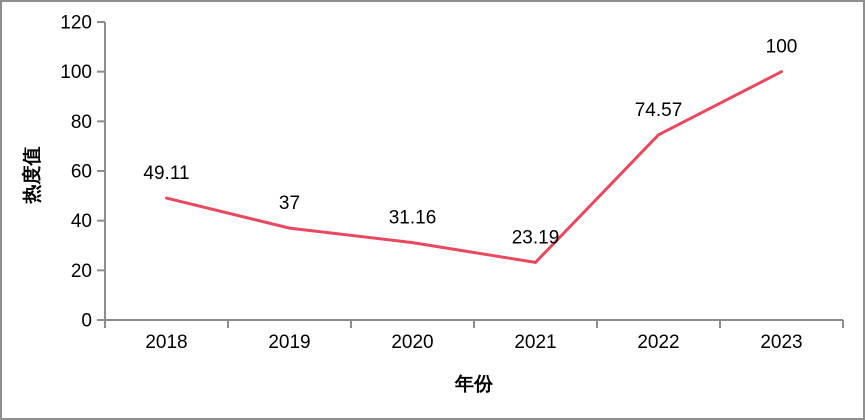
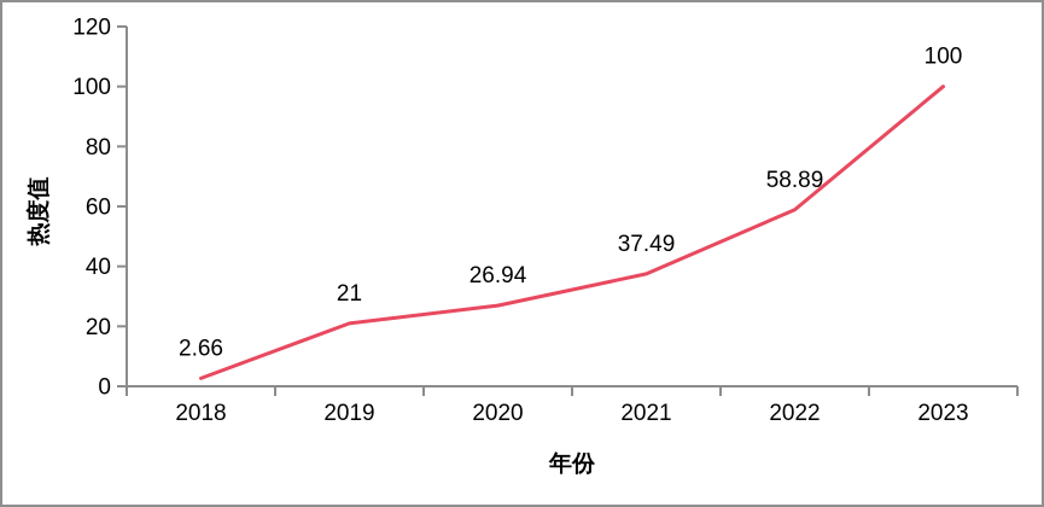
2018: 49.11 -> 2.66
2019: 37 -> 21
2020: 31.16 -> 26.94
2021: 23.19 -> 37.49
2022: 74.57 -> 58.89
